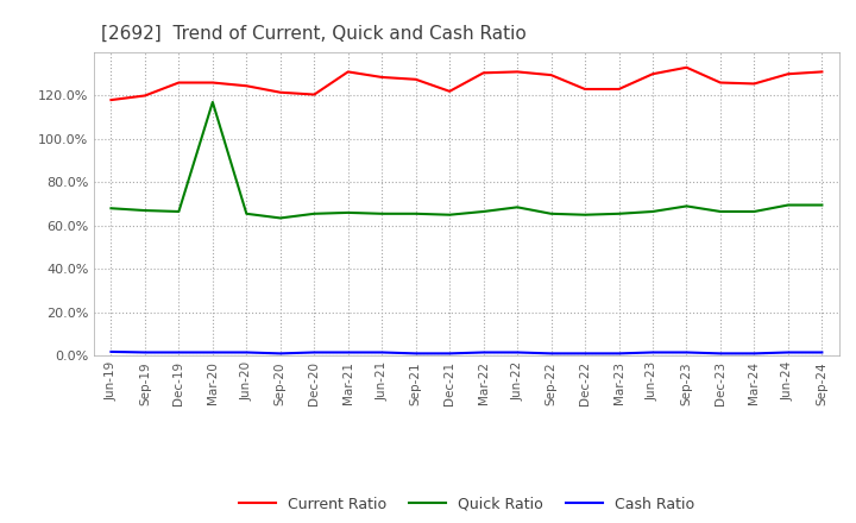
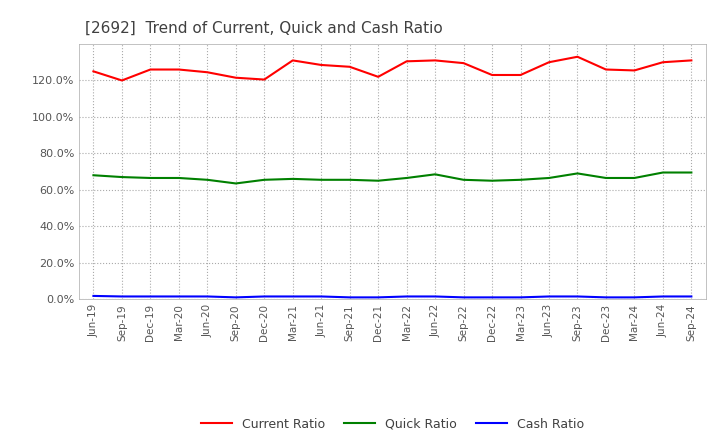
Current Ratio/Jun-19: 118% -> 125%
Quick Ratio/Mar-20: 117% -> 66%
